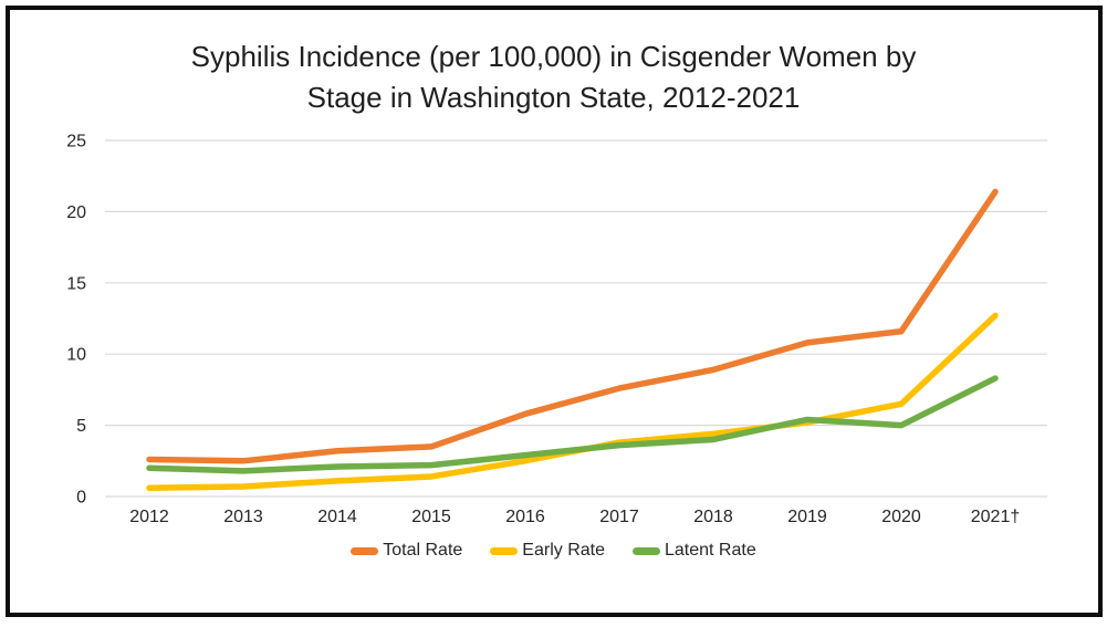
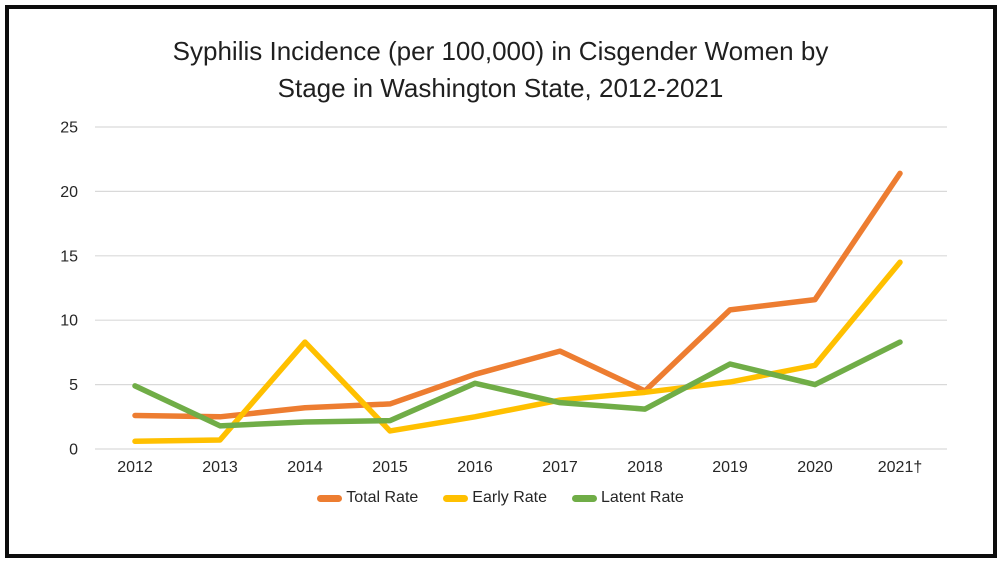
Latent Rate/2012: 2.0 -> 4.9
Early Rate/2014: 1.1 -> 8.3
Latent Rate/2016: 2.9 -> 5.1
Total Rate/2018: 8.9 -> 4.5
Latent Rate/2018: 4.0 -> 3.1
Latent Rate/2019: 5.4 -> 6.6
Early Rate/2021†: 12.7 -> 14.5
